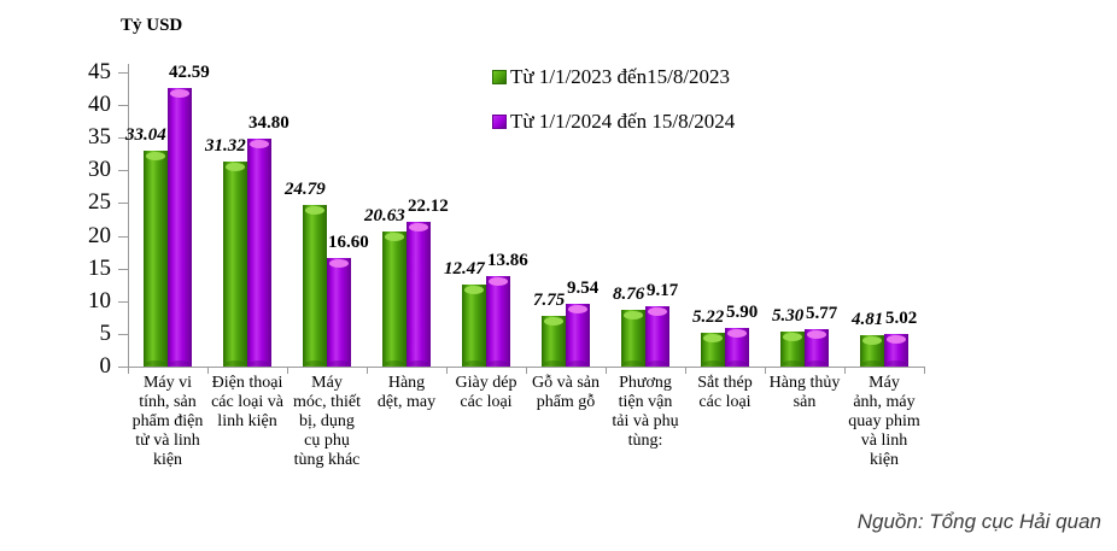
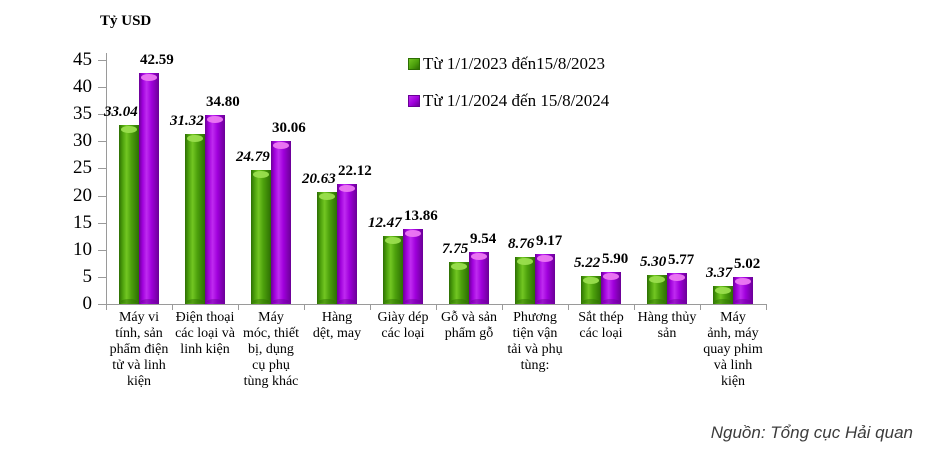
Từ 1/1/2024 đến 15/8/2024/Máy móc, thiết bị, dụng cụ phụ tùng khác: 16.60 -> 30.06
Từ 1/1/2023 đến15/8/2023/Máy ảnh, máy quay phim và linh kiện: 4.81 -> 3.37
